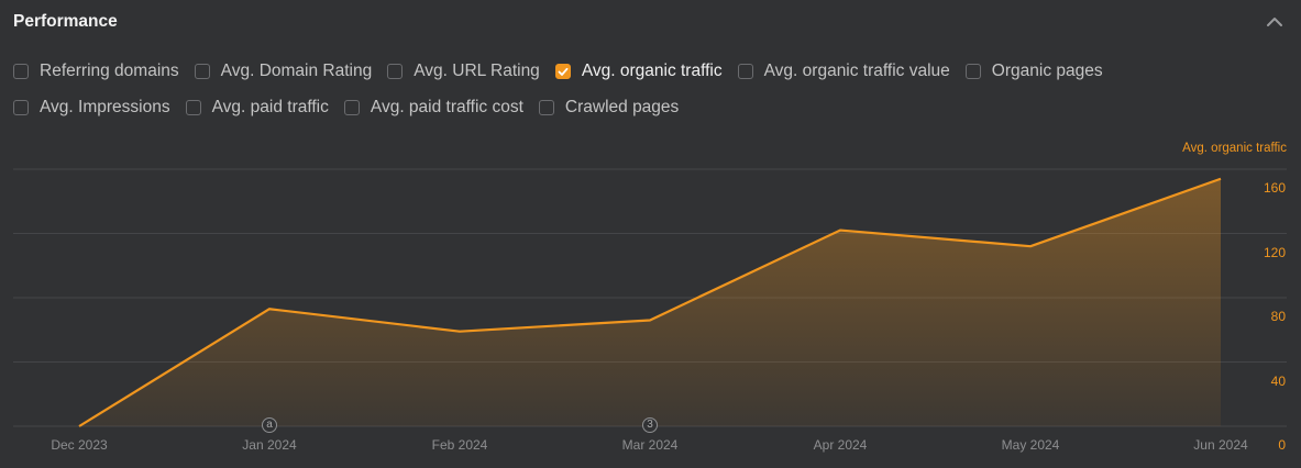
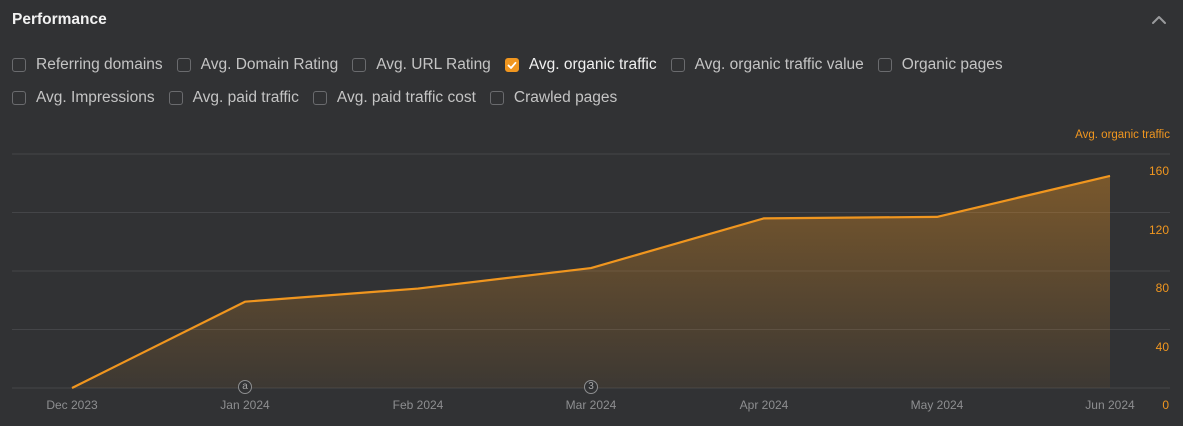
Jan 2024: 73 -> 59
Feb 2024: 59 -> 68
Mar 2024: 66 -> 82
Apr 2024: 122 -> 116
May 2024: 112 -> 117
Jun 2024: 154 -> 145
